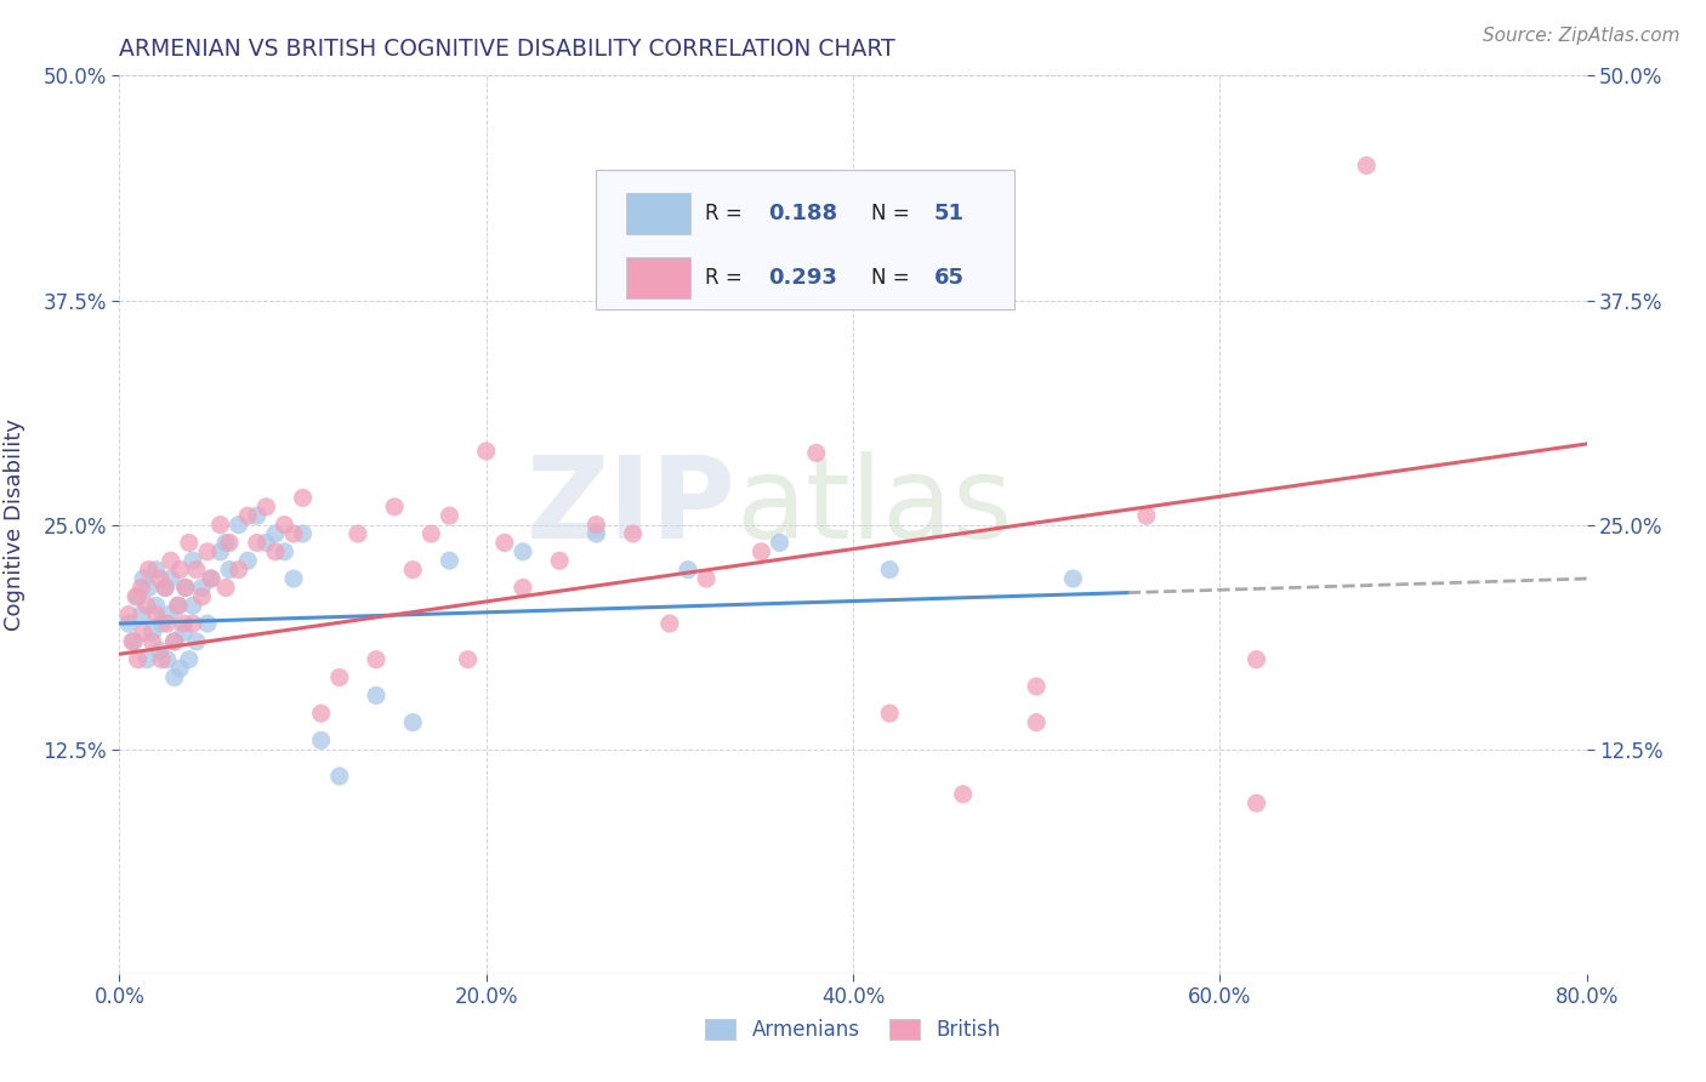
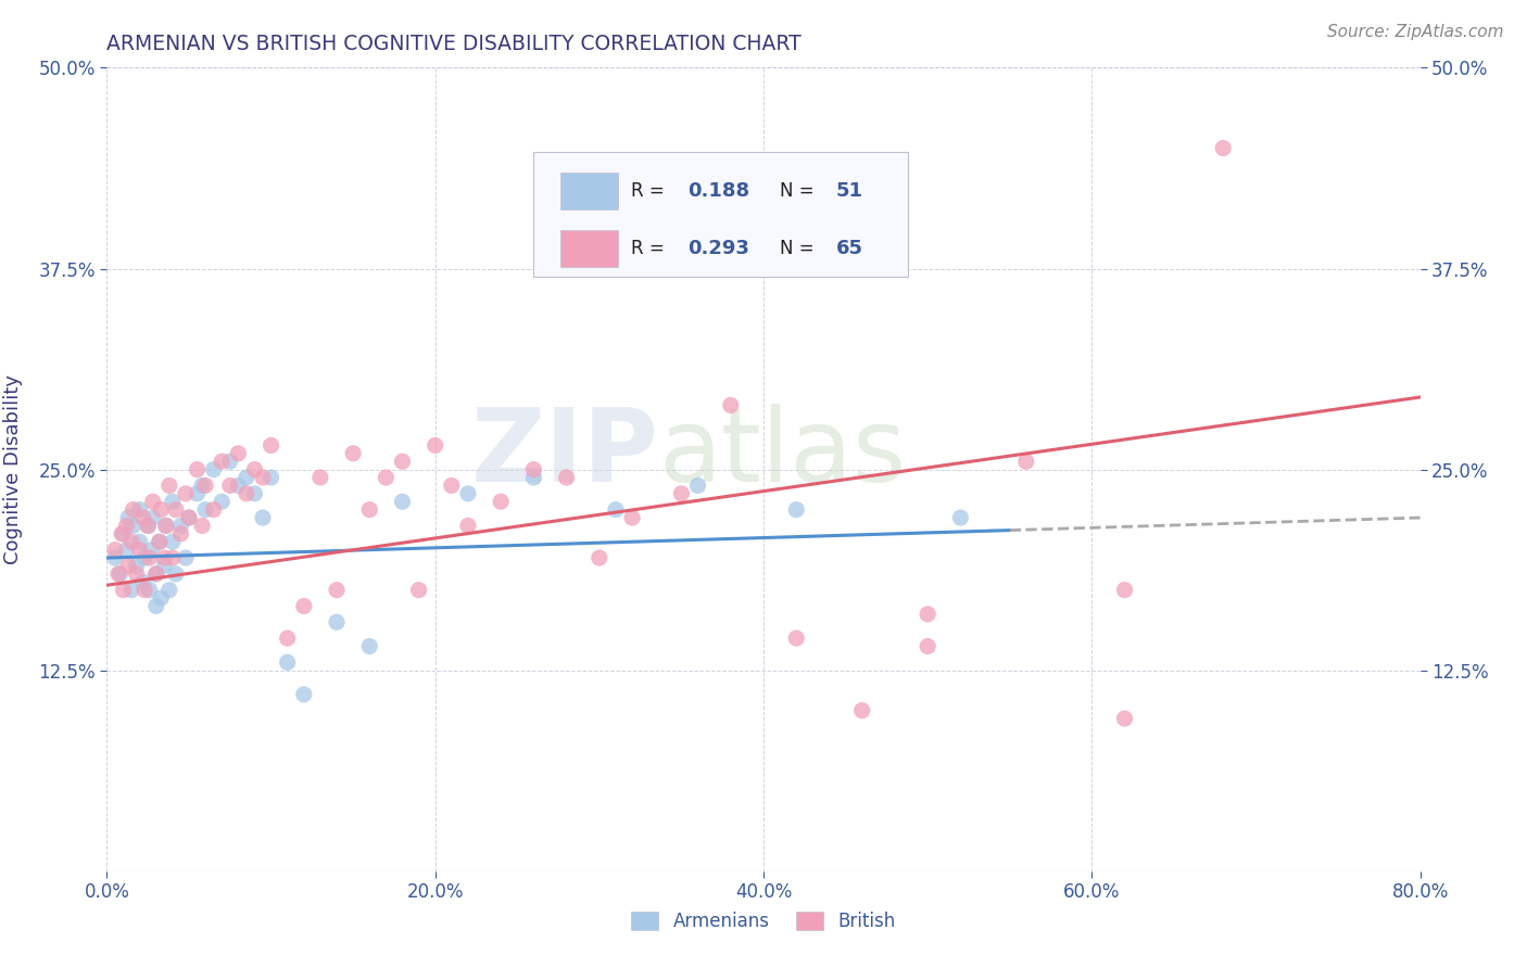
British/20.0%: 29.1% -> 26.5%
